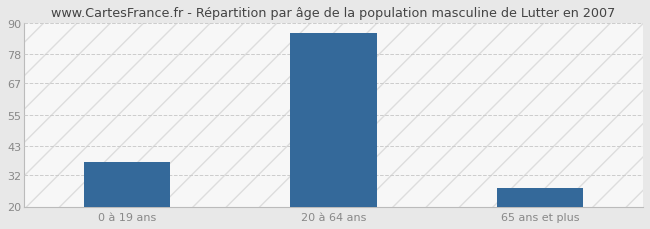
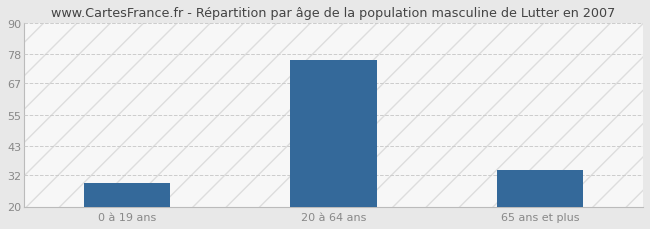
0 à 19 ans: 37 -> 29
20 à 64 ans: 86 -> 76
65 ans et plus: 27 -> 34
